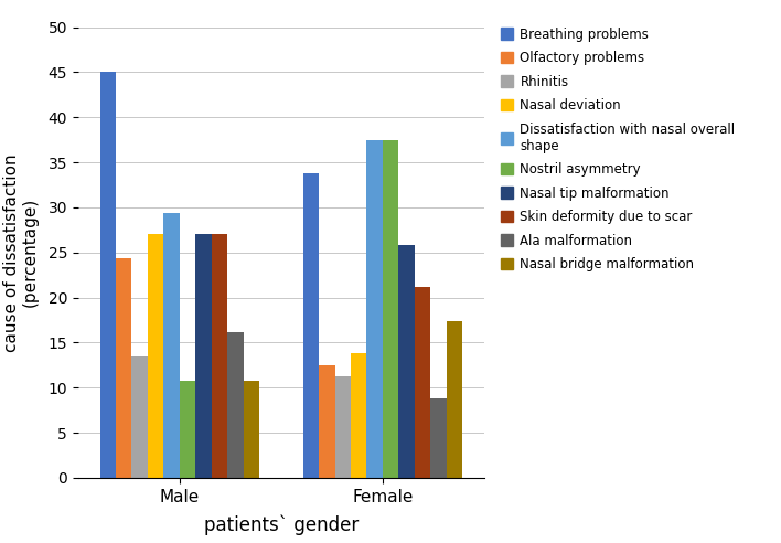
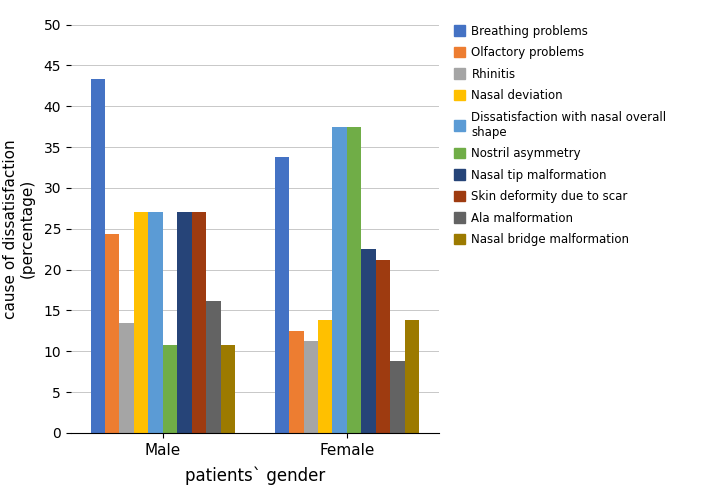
Breathing problems/Male: 45.0 -> 43.3
Dissatisfaction with nasal overall shape/Male: 29.4 -> 27.0
Nasal tip malformation/Female: 25.8 -> 22.5
Nasal bridge malformation/Female: 17.4 -> 13.8
